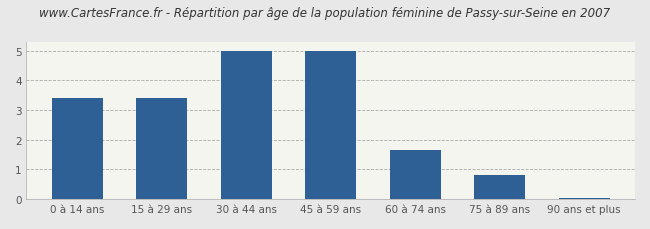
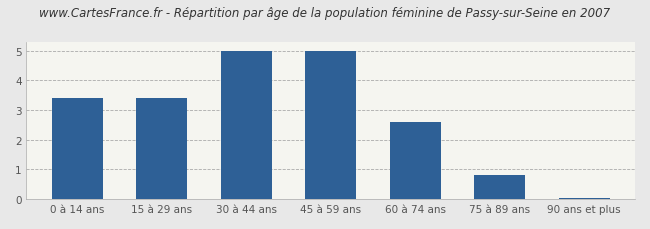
60 à 74 ans: 1.65 -> 2.60
